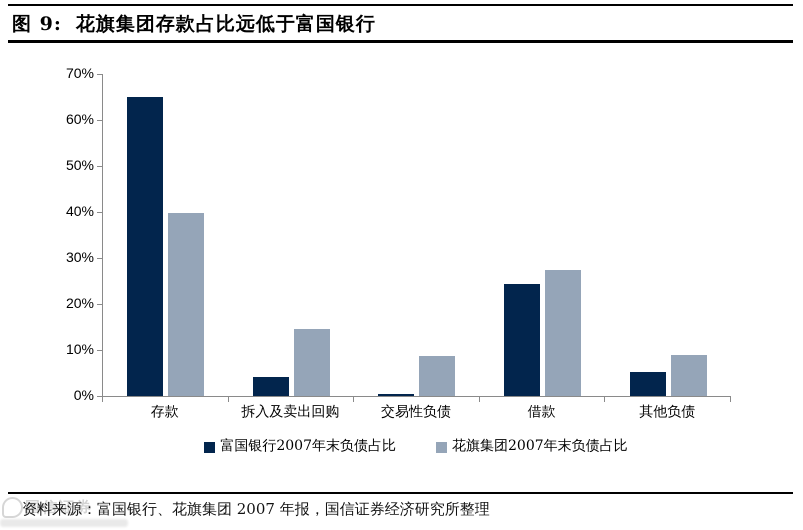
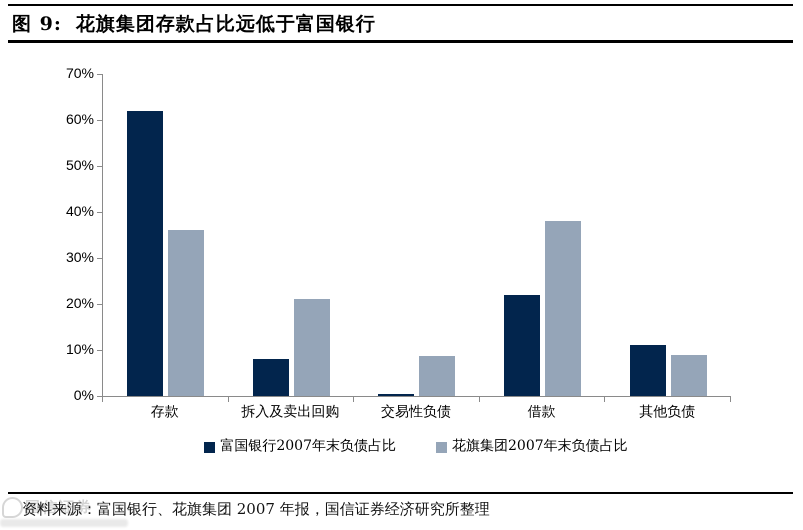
富国银行2007年末负债占比/存款: 65% -> 62%
花旗集团2007年末负债占比/存款: 40% -> 36%
富国银行2007年末负债占比/拆入及卖出回购: 4% -> 8%
花旗集团2007年末负债占比/拆入及卖出回购: 14% -> 21%
富国银行2007年末负债占比/借款: 24% -> 22%
花旗集团2007年末负债占比/借款: 28% -> 38%
富国银行2007年末负债占比/其他负债: 5% -> 11%
